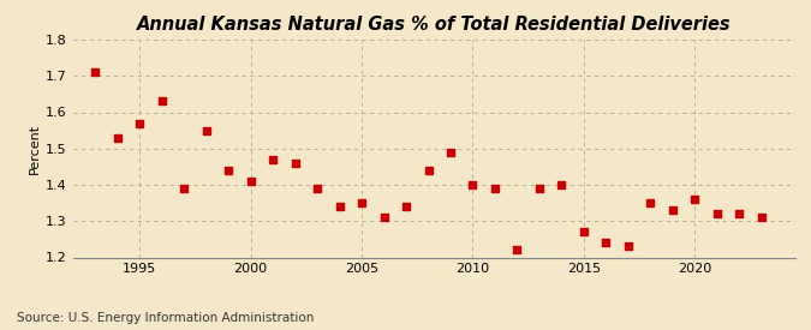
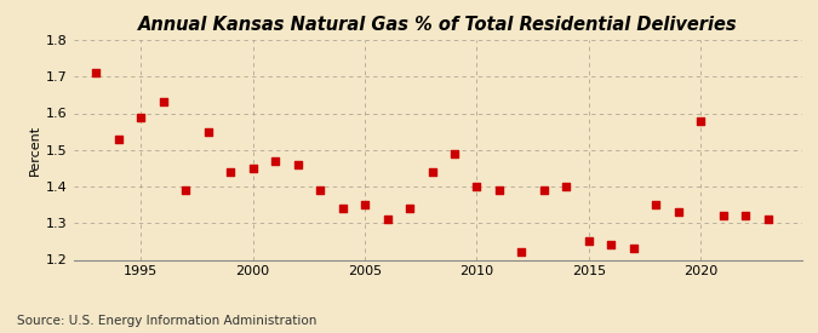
1995: 1.57 -> 1.59
2000: 1.41 -> 1.45
2015: 1.27 -> 1.25
2020: 1.36 -> 1.58
